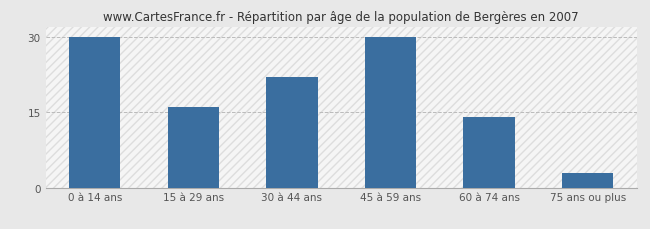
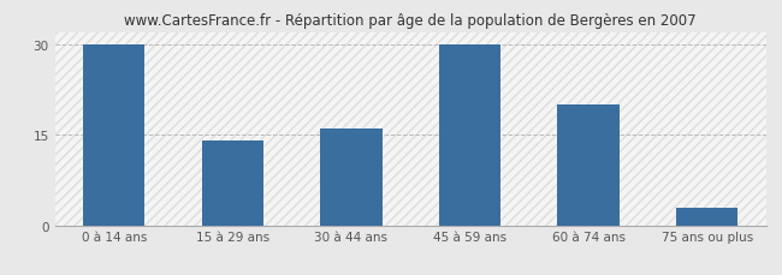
15 à 29 ans: 16 -> 14
30 à 44 ans: 22 -> 16
60 à 74 ans: 14 -> 20
